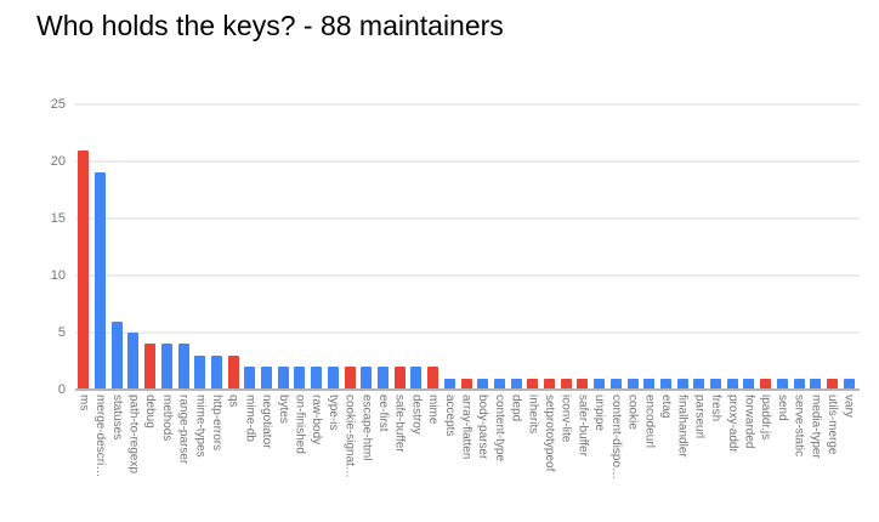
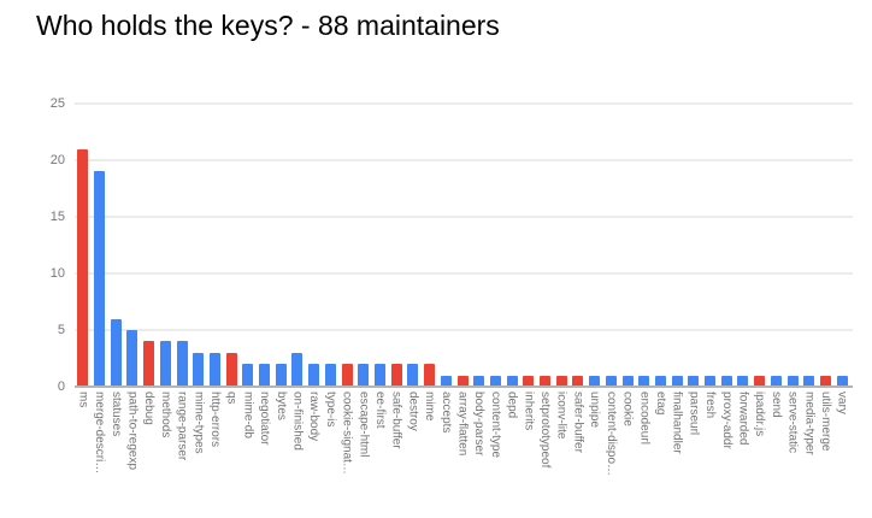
on-finished: 2 -> 3
